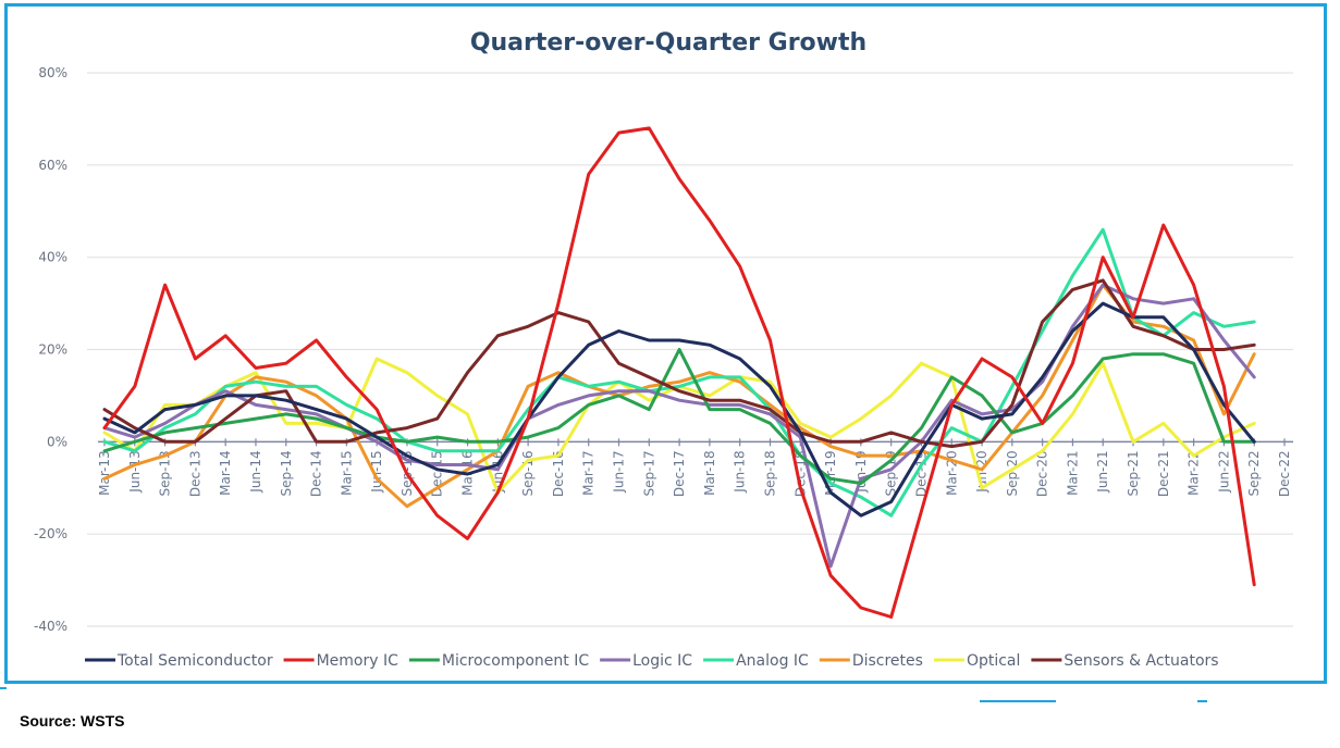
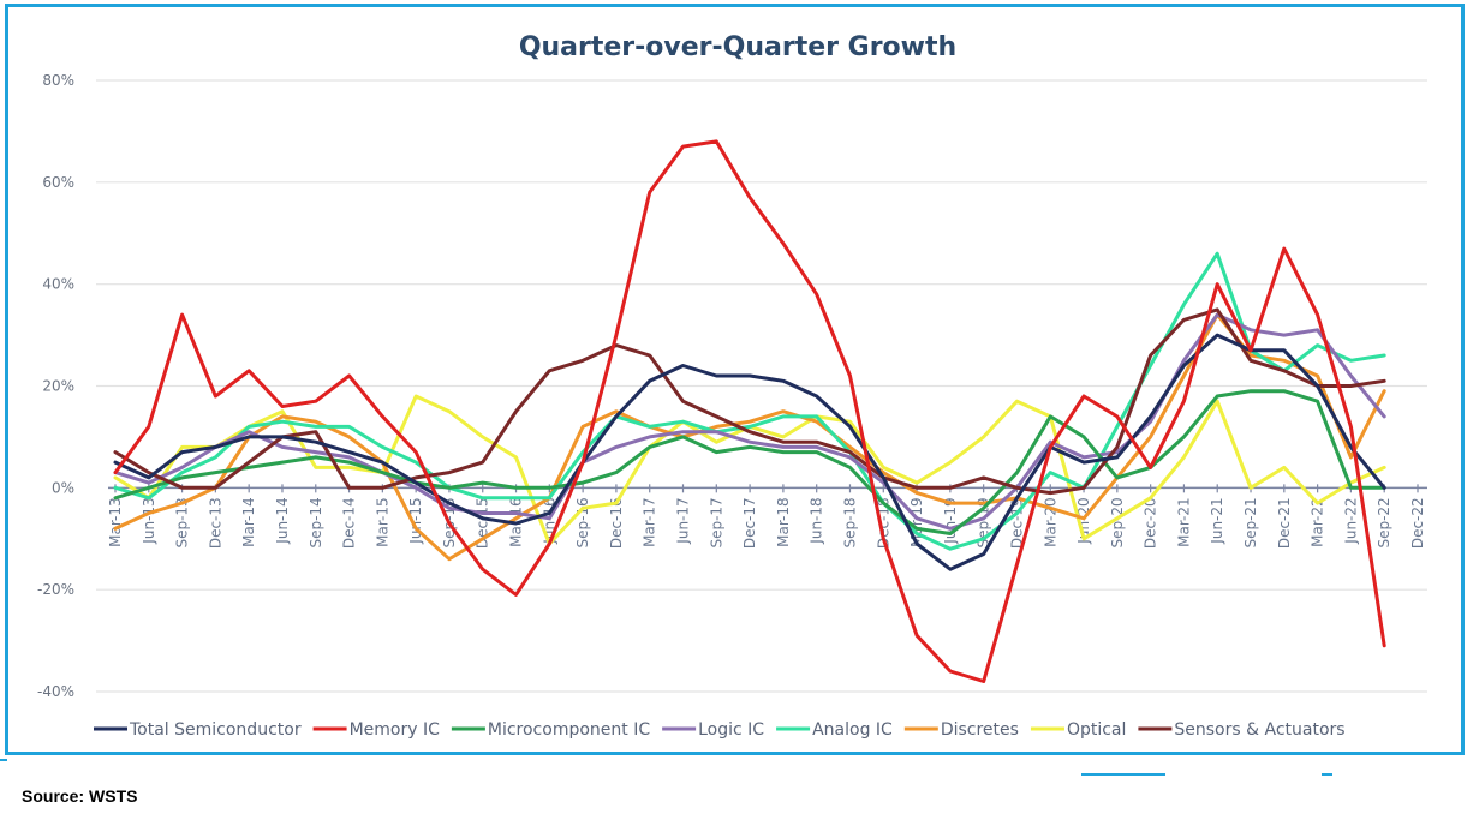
Microcomponent IC/Dec-17: 20% -> 8%
Logic IC/Mar-19: -27% -> -6%
Analog IC/Sep-19: -16% -> -10%
